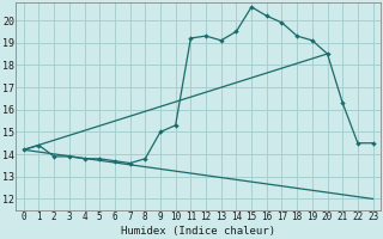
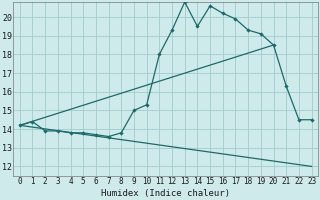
11: 19.2 -> 18.0
13: 19.1 -> 20.8
